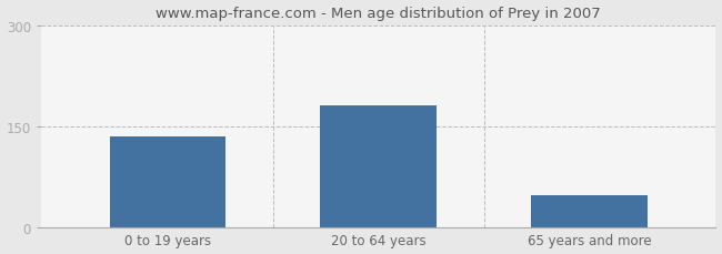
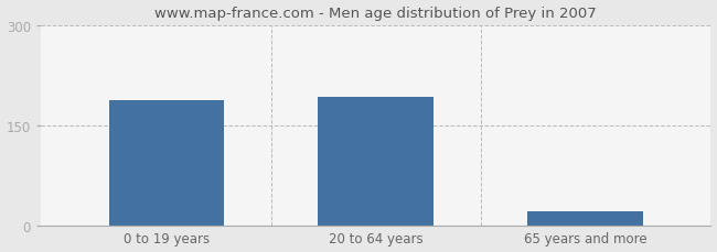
0 to 19 years: 135 -> 188
20 to 64 years: 181 -> 192
65 years and more: 47 -> 22
